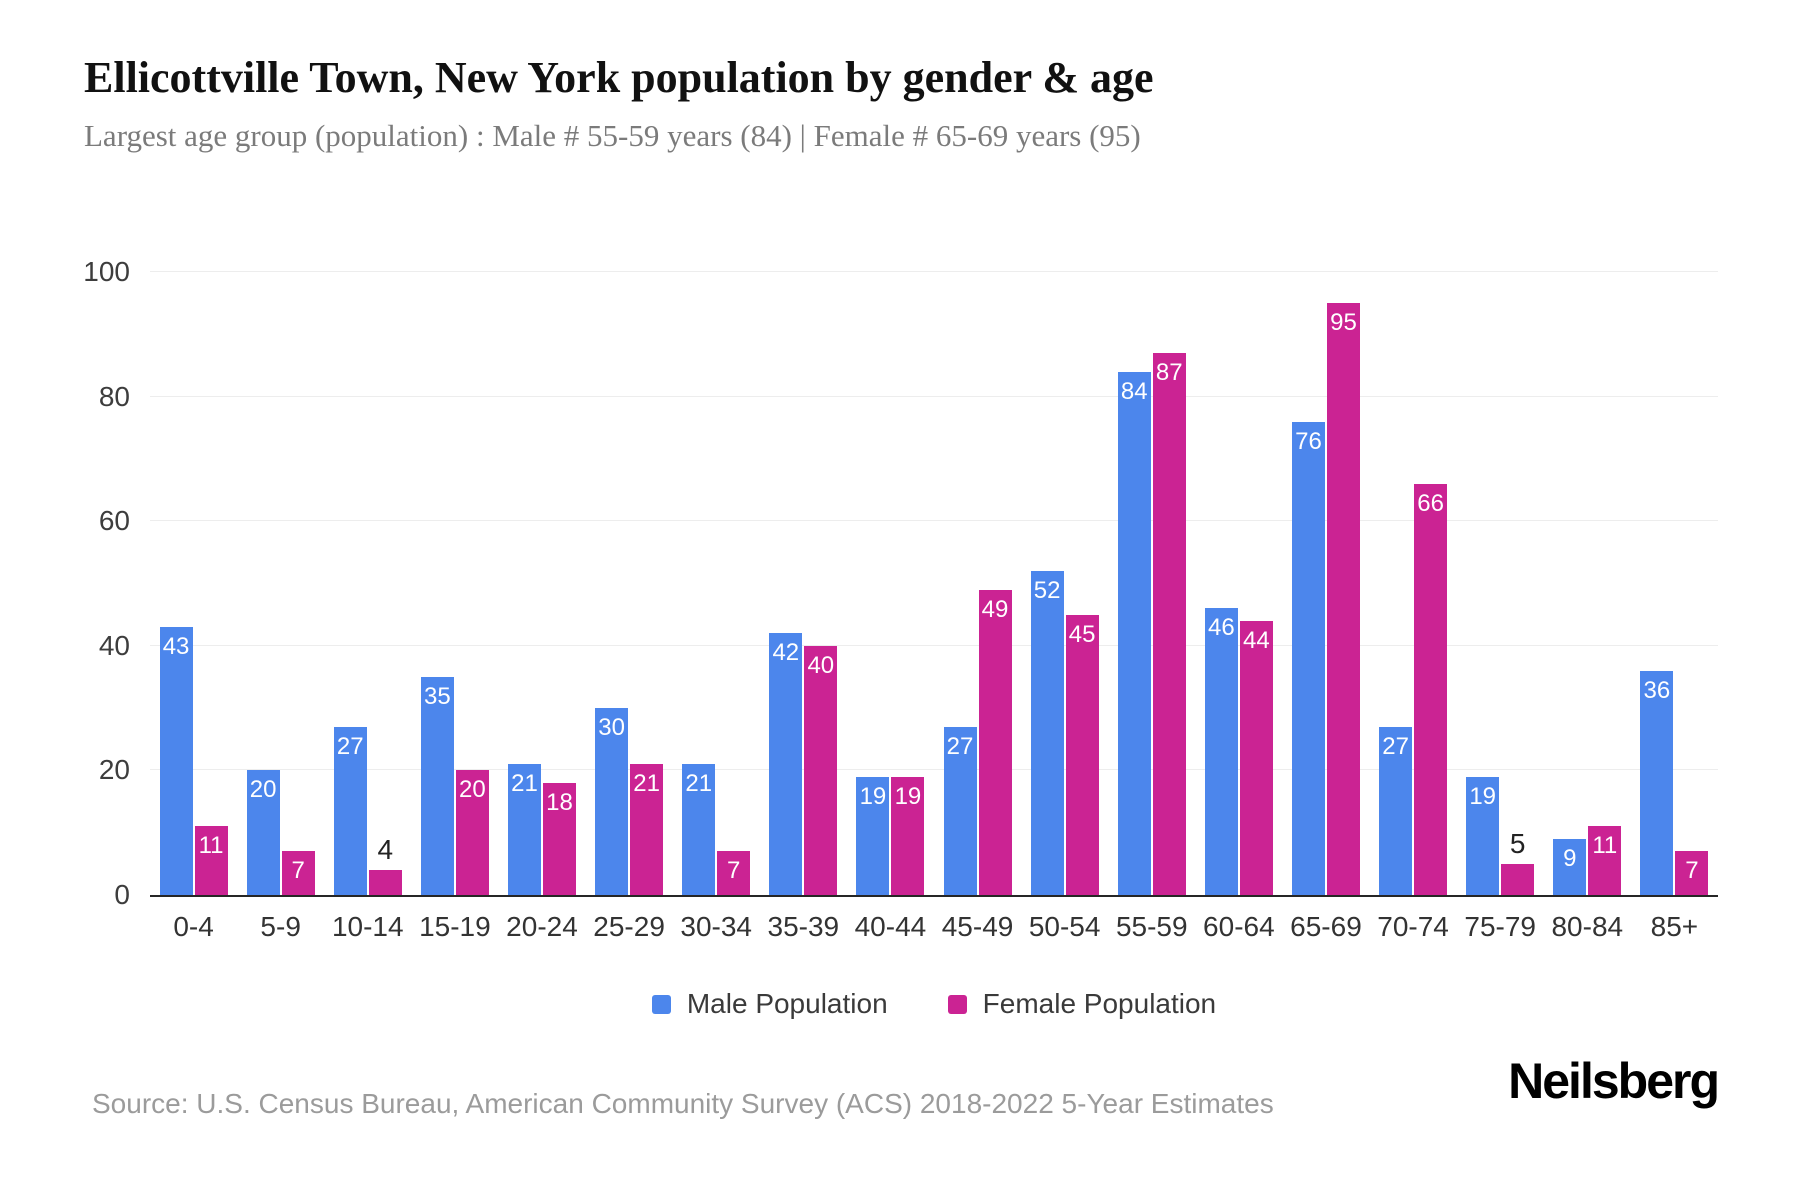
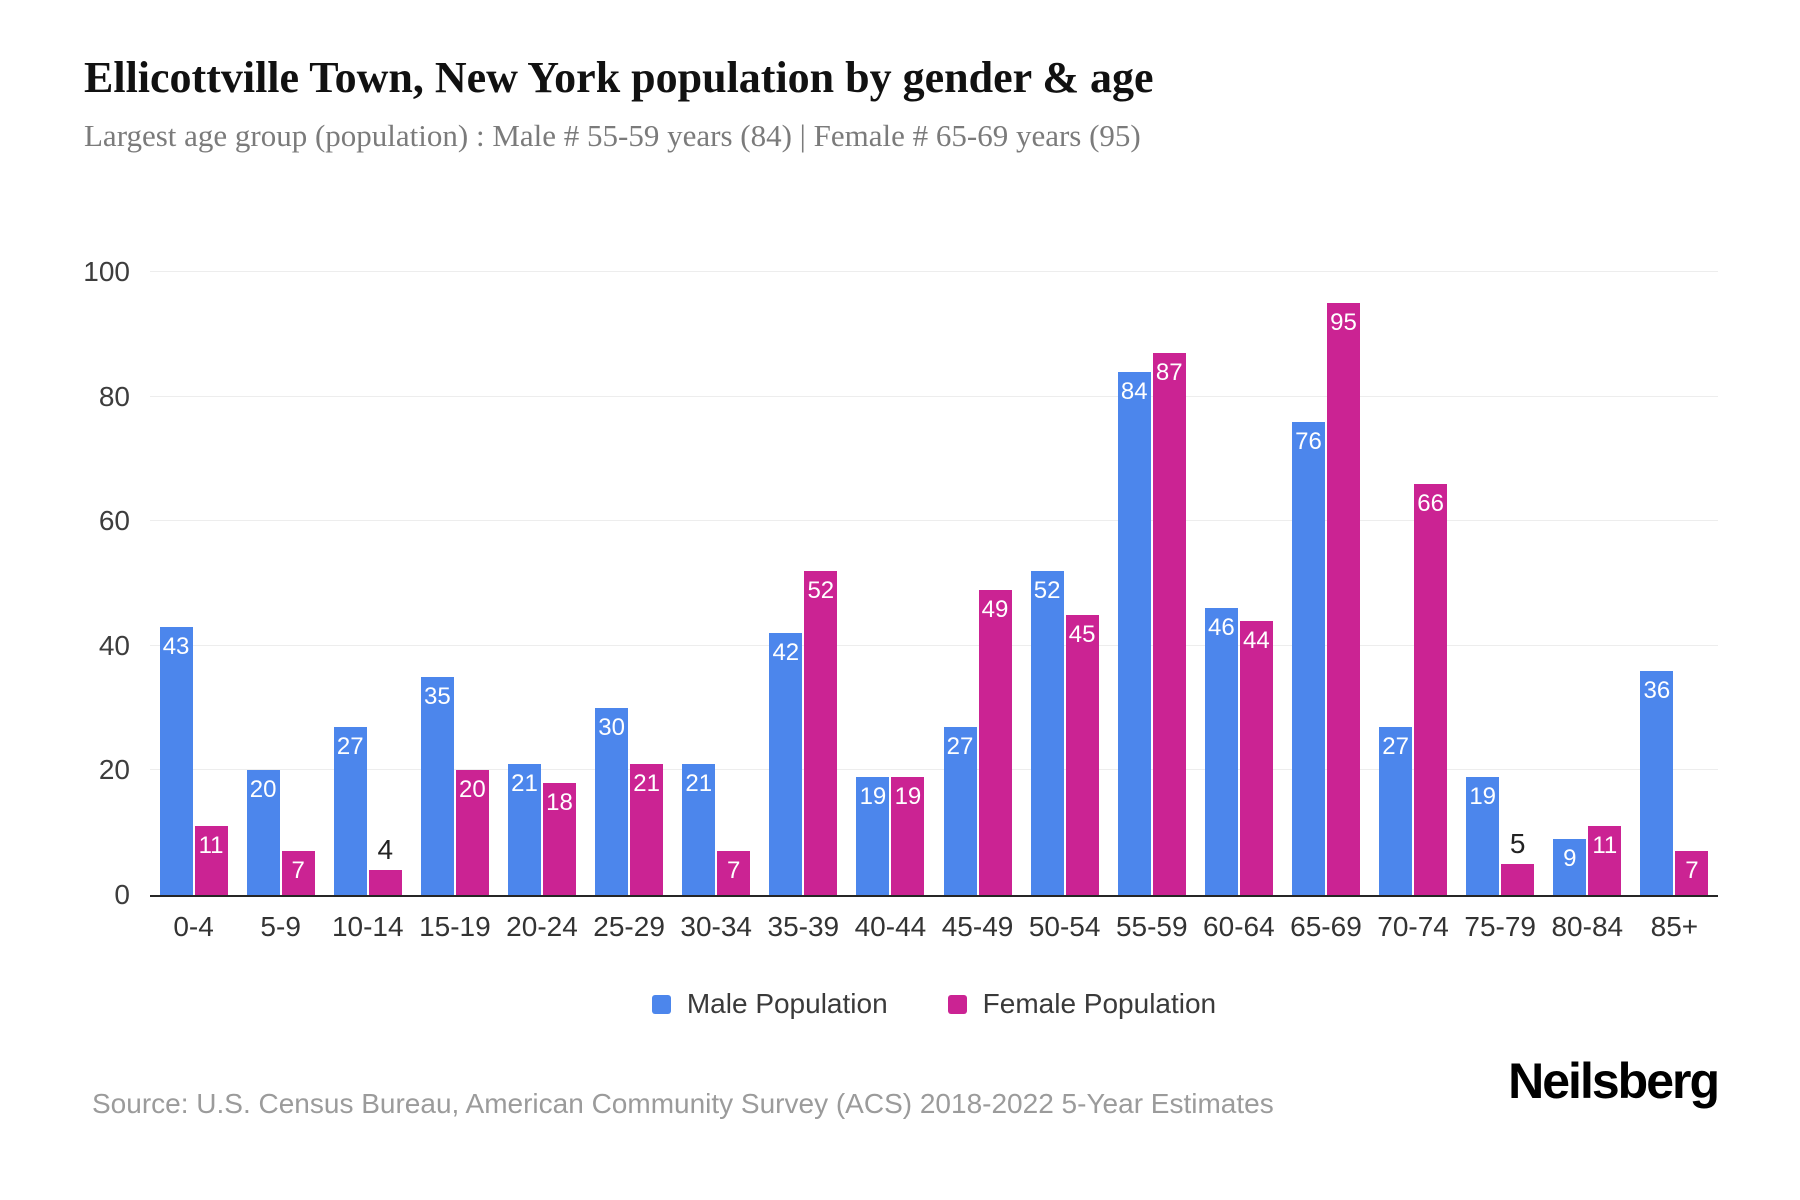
Female Population/35-39: 40 -> 52
